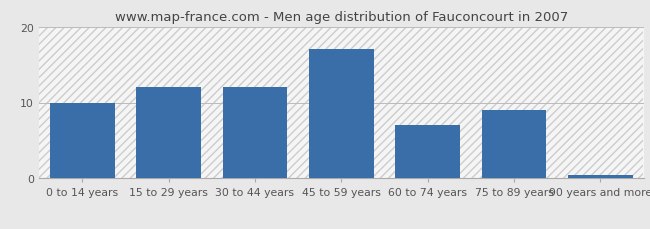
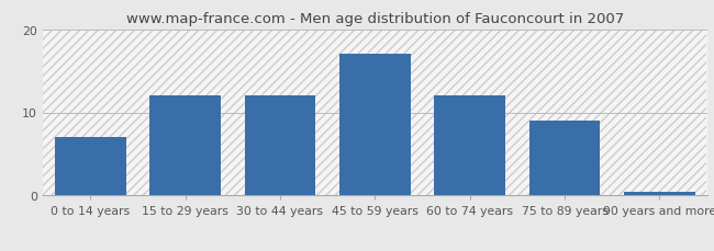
0 to 14 years: 10.0 -> 7.0
60 to 74 years: 7.0 -> 12.0
